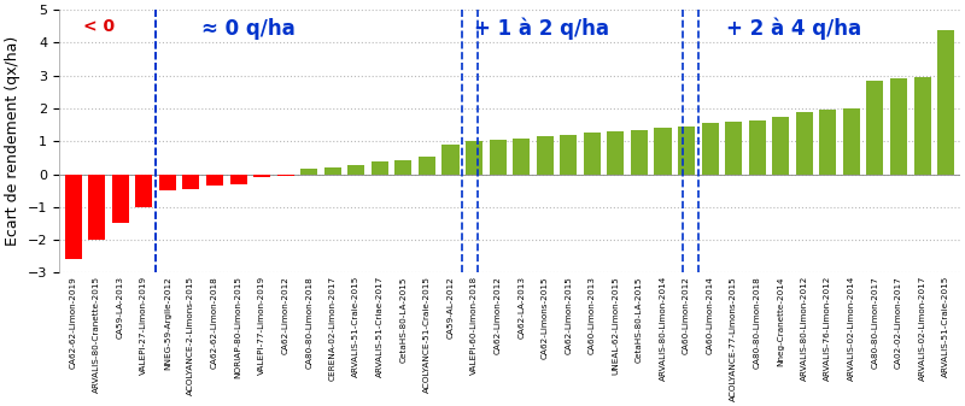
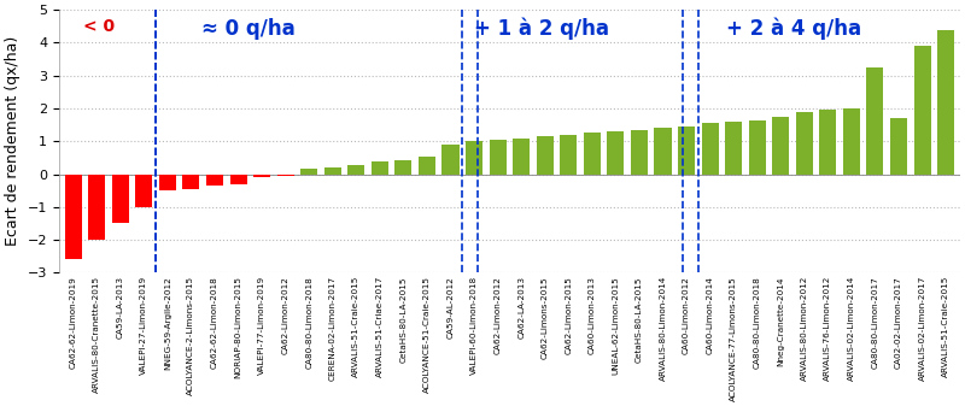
CA80-80-Limon-2017: 2.85 -> 3.25
CA02-02-Limon-2017: 2.90 -> 1.70
ARVALIS-02-Limon-2017: 2.95 -> 3.90
